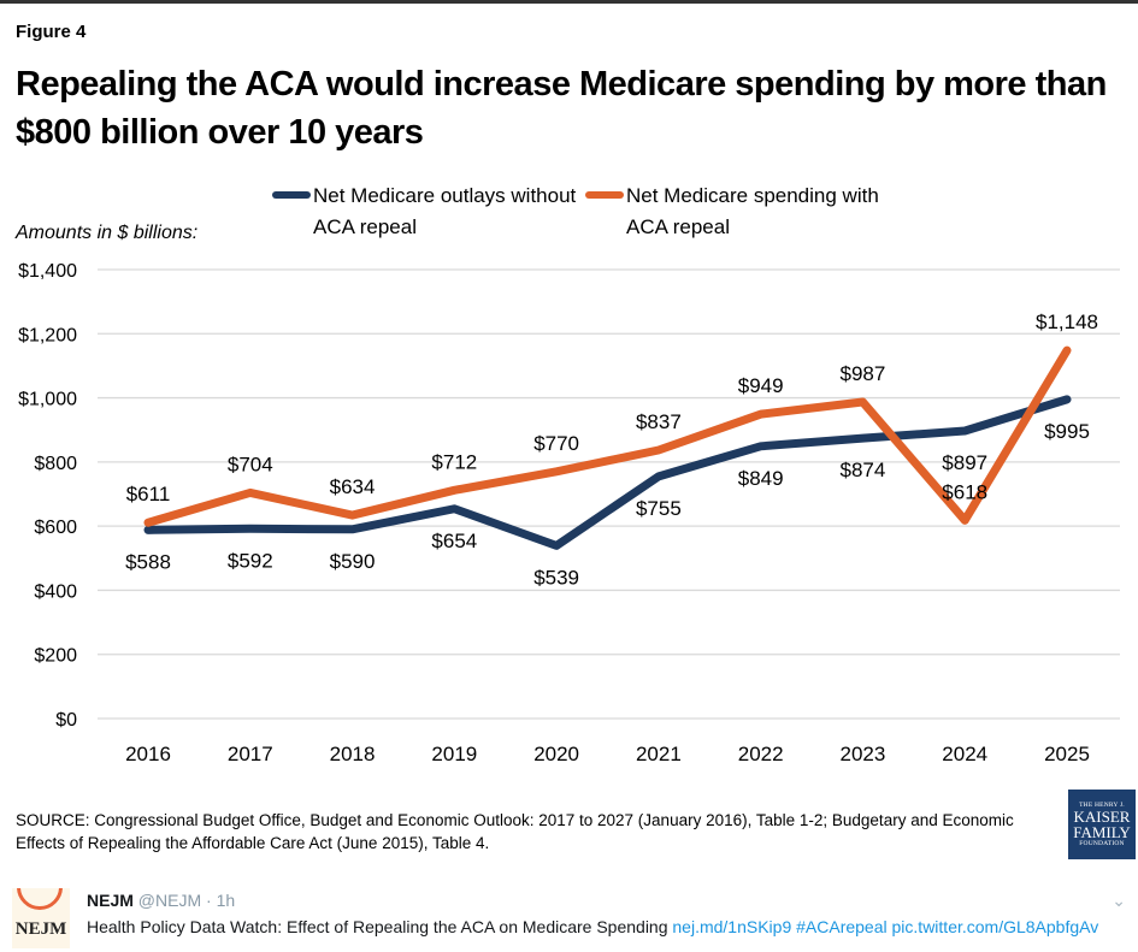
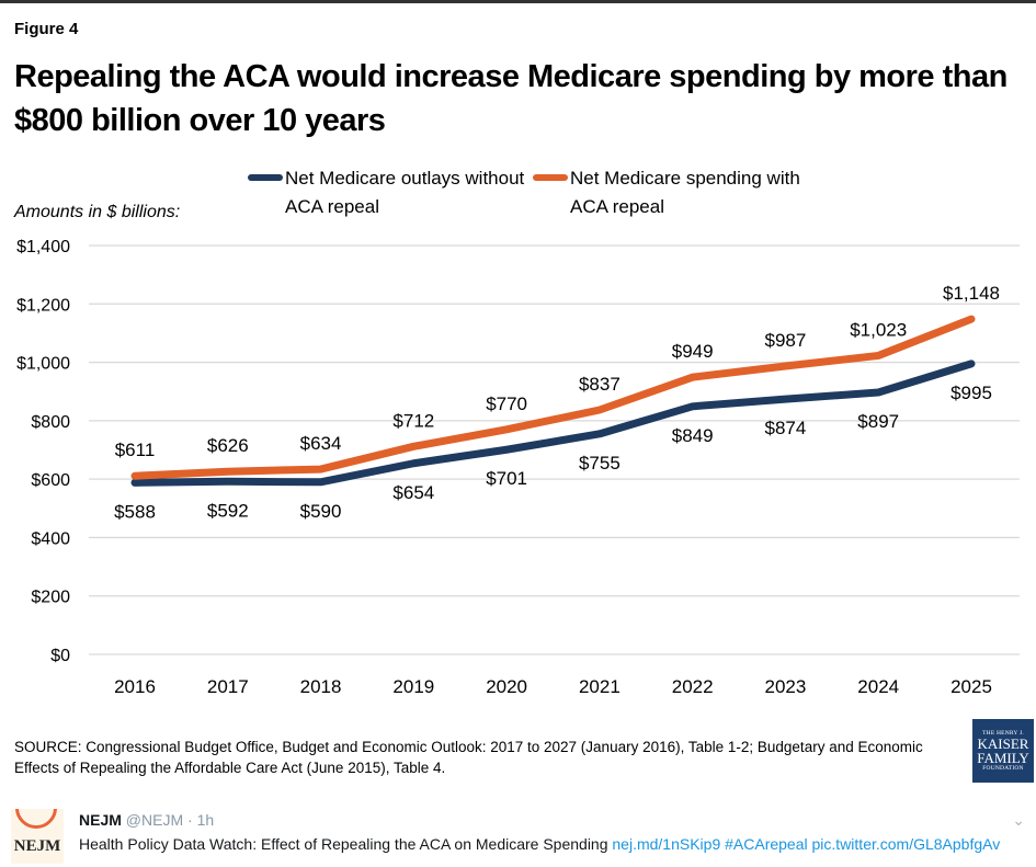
Net Medicare spending with ACA repeal/2017: $704 -> $626
Net Medicare outlays without ACA repeal/2020: $539 -> $701
Net Medicare spending with ACA repeal/2024: $618 -> $1,023
